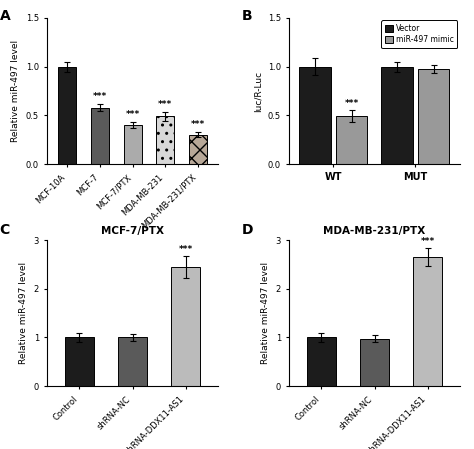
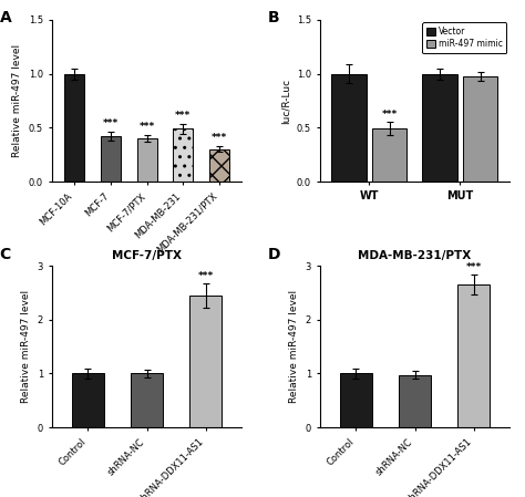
MCF-7: 0.58 -> 0.42
